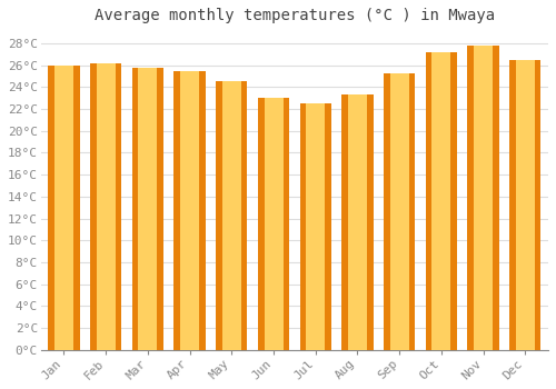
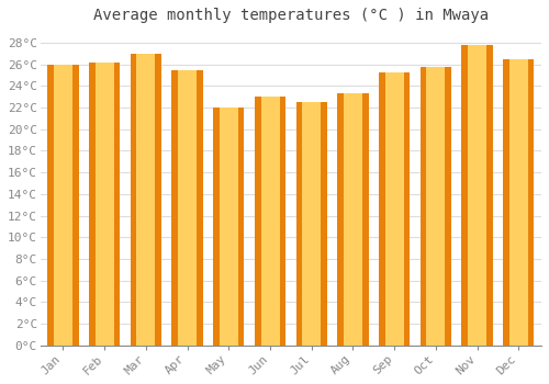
Mar: 25.8°C -> 27.0°C
May: 24.5°C -> 22.0°C
Oct: 27.2°C -> 25.8°C
